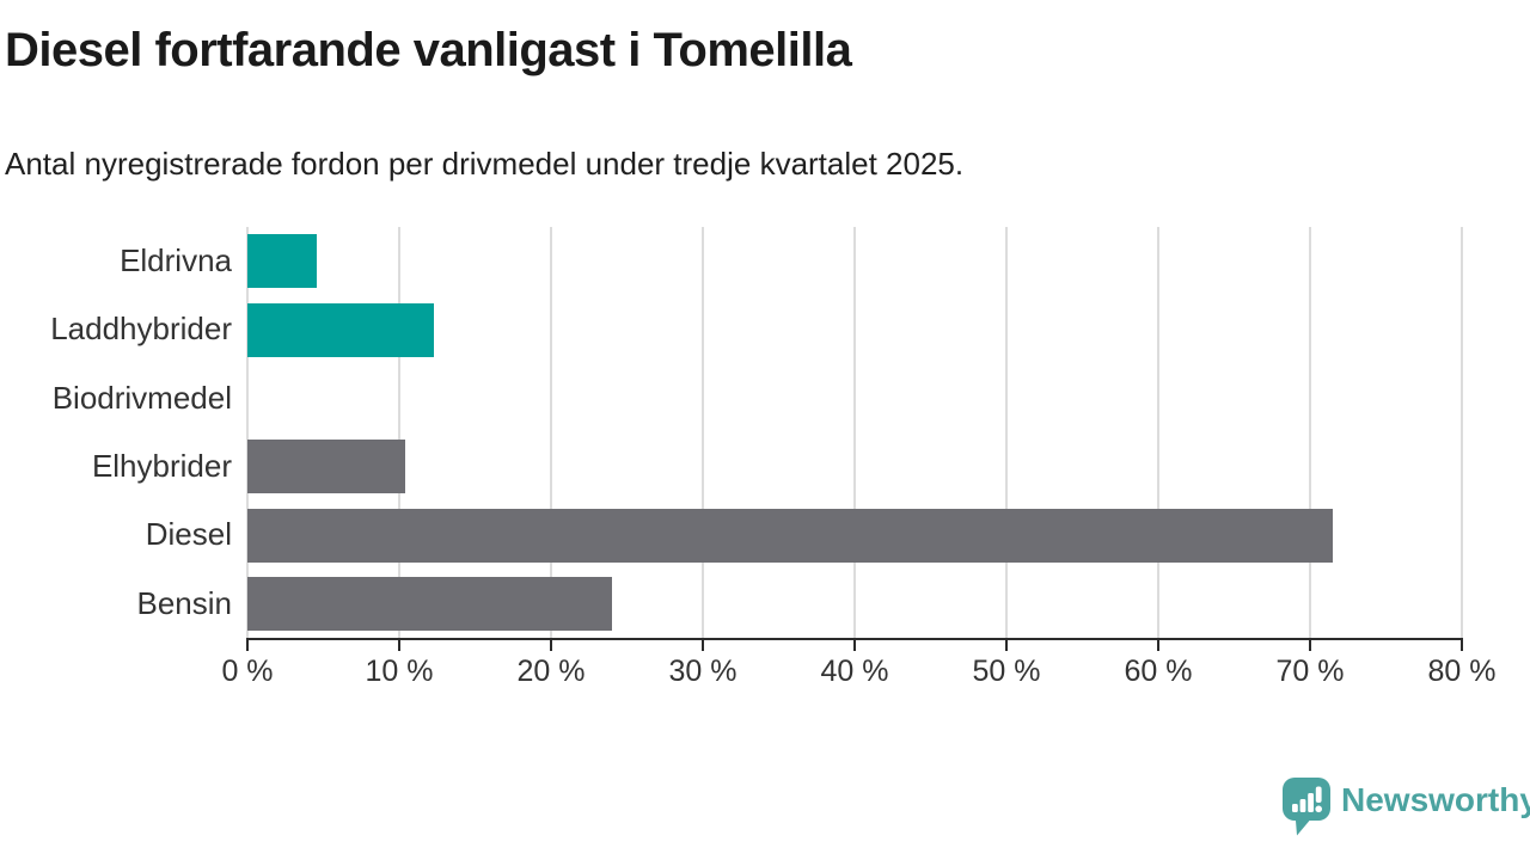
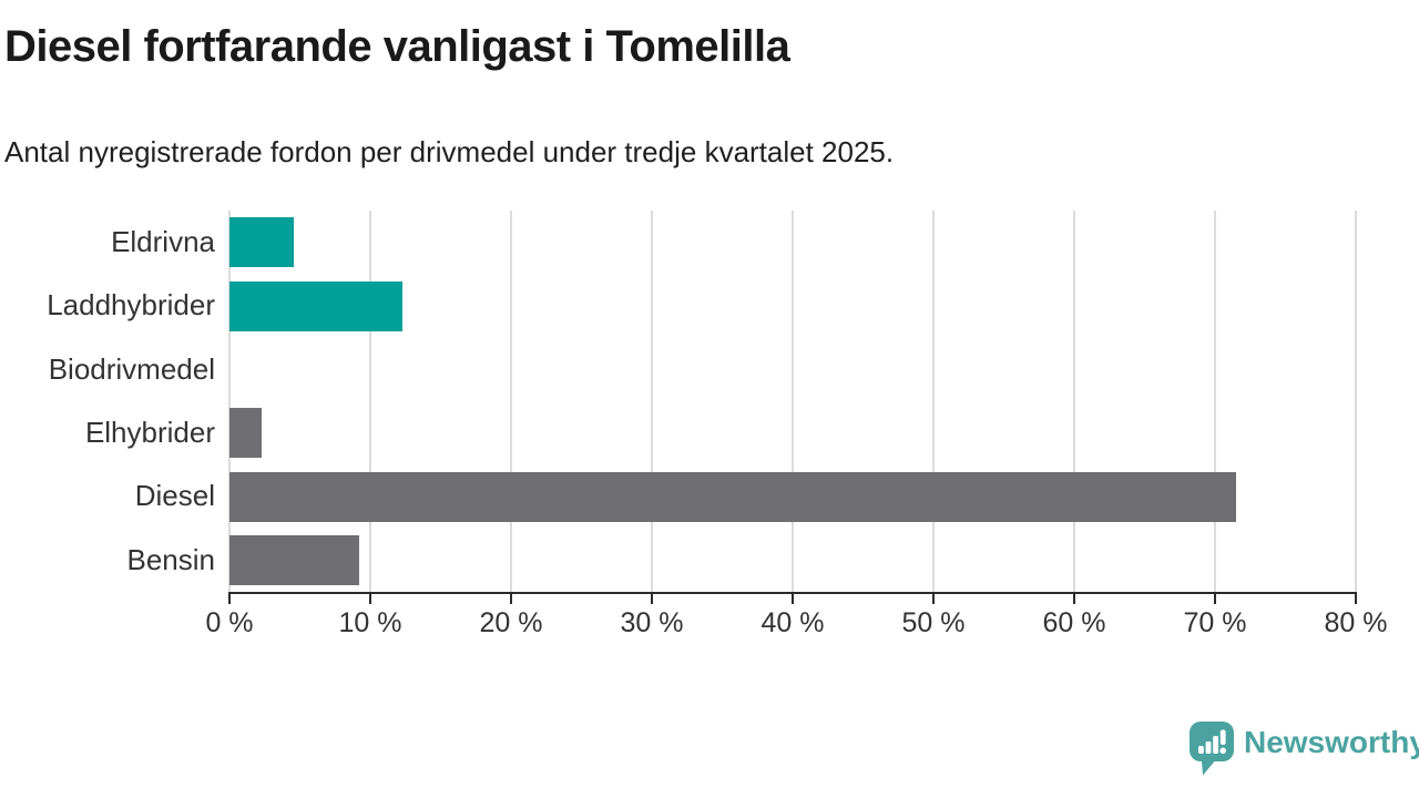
Elhybrider: 10.4% -> 2.3%
Bensin: 24.0% -> 9.2%
